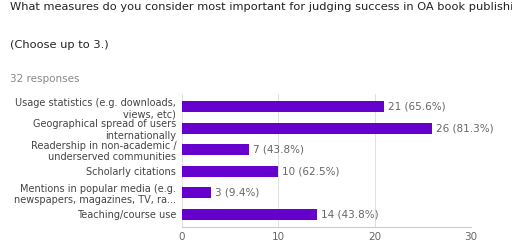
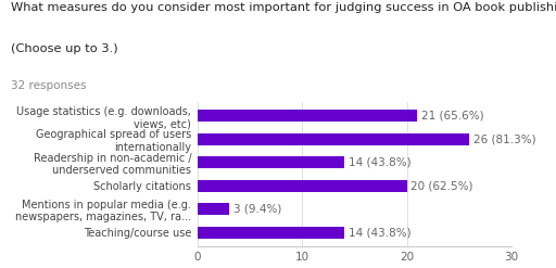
Readership in non-academic / underserved communities: 7 -> 14
Scholarly citations: 10 -> 20
